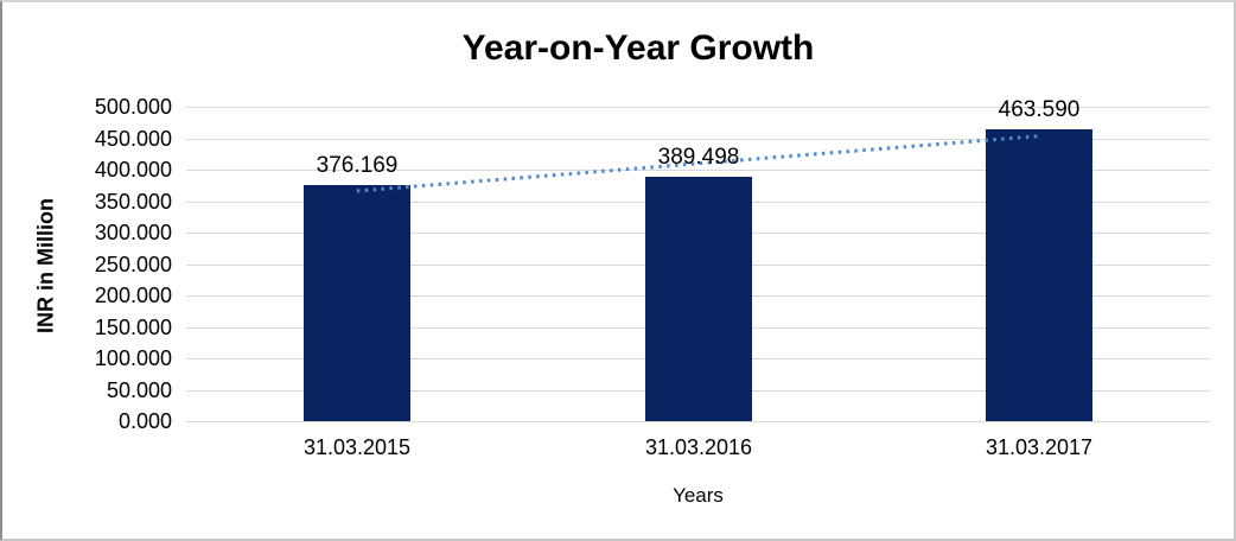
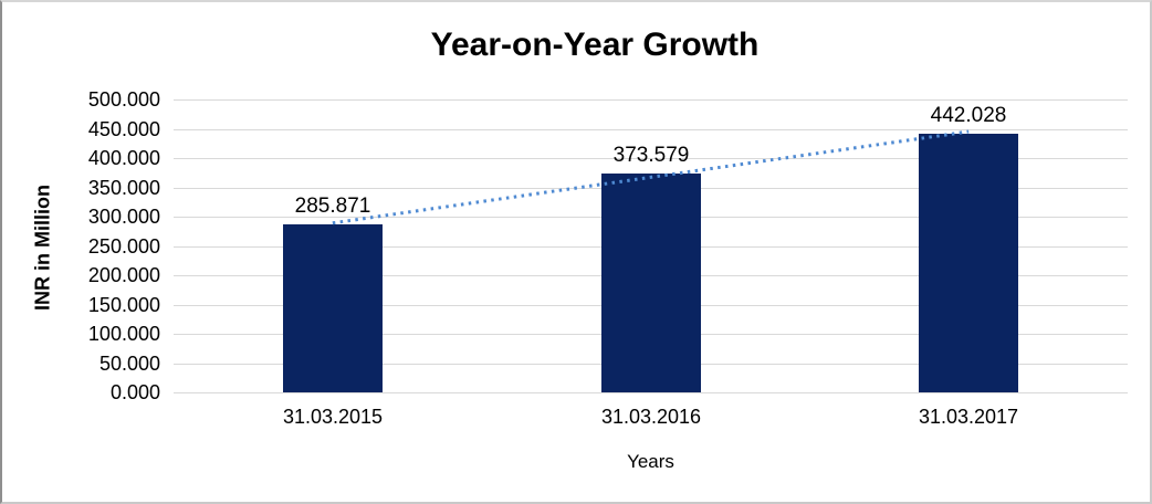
31.03.2015: 376.169 -> 285.871
31.03.2016: 389.498 -> 373.579
31.03.2017: 463.590 -> 442.028
